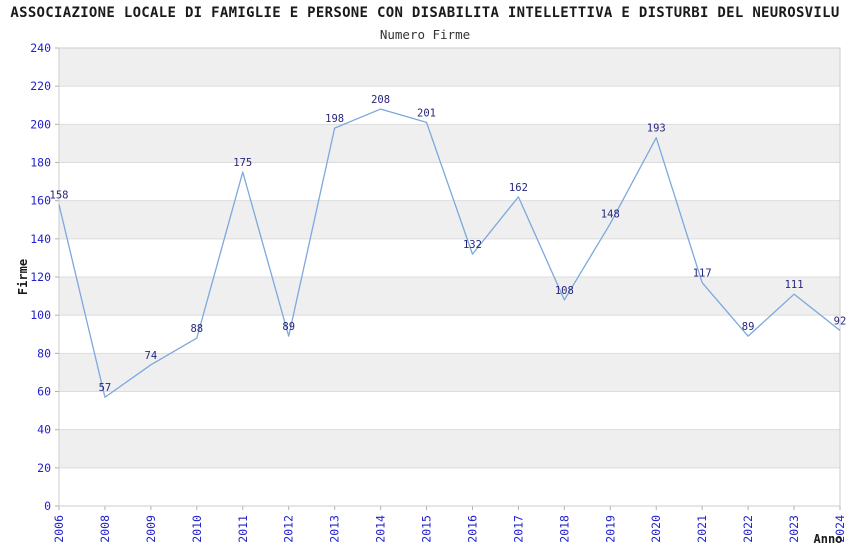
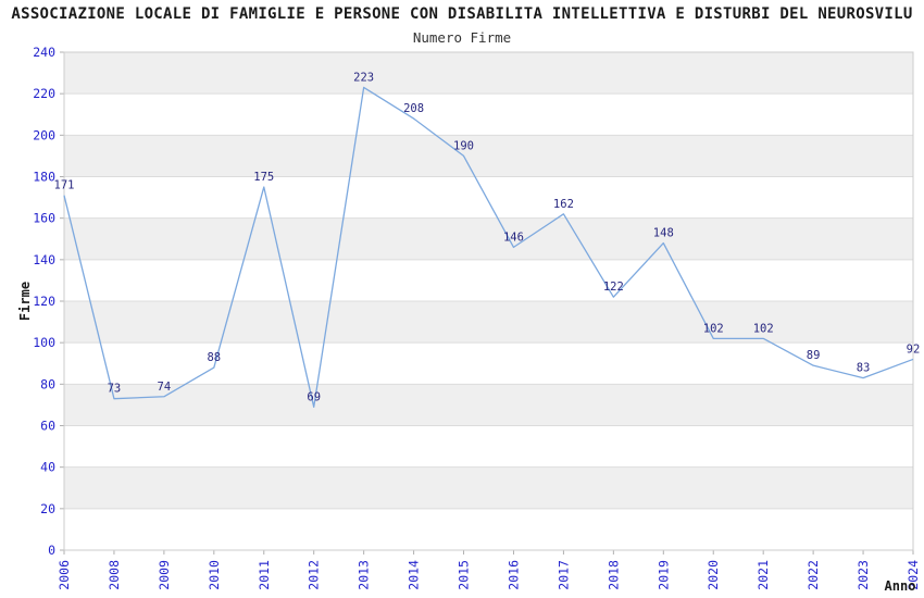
2006: 158 -> 171
2008: 57 -> 73
2012: 89 -> 69
2013: 198 -> 223
2015: 201 -> 190
2016: 132 -> 146
2018: 108 -> 122
2020: 193 -> 102
2021: 117 -> 102
2023: 111 -> 83
